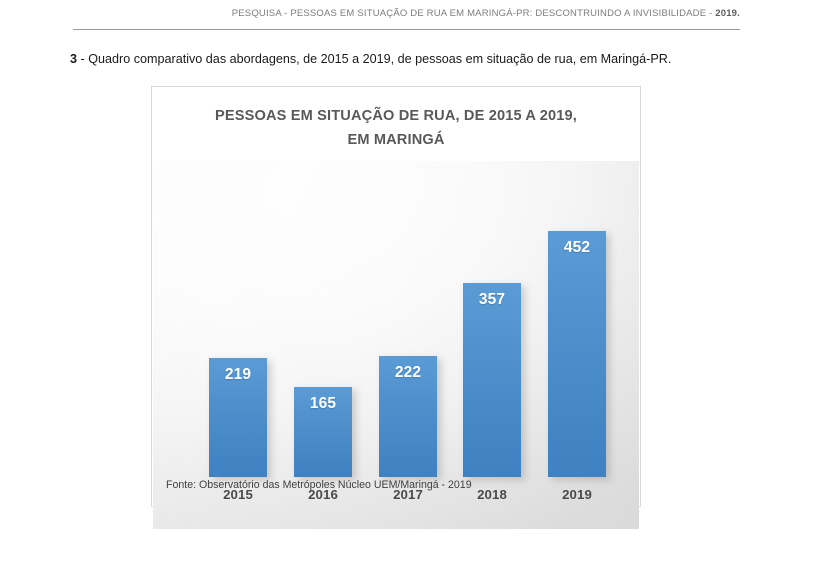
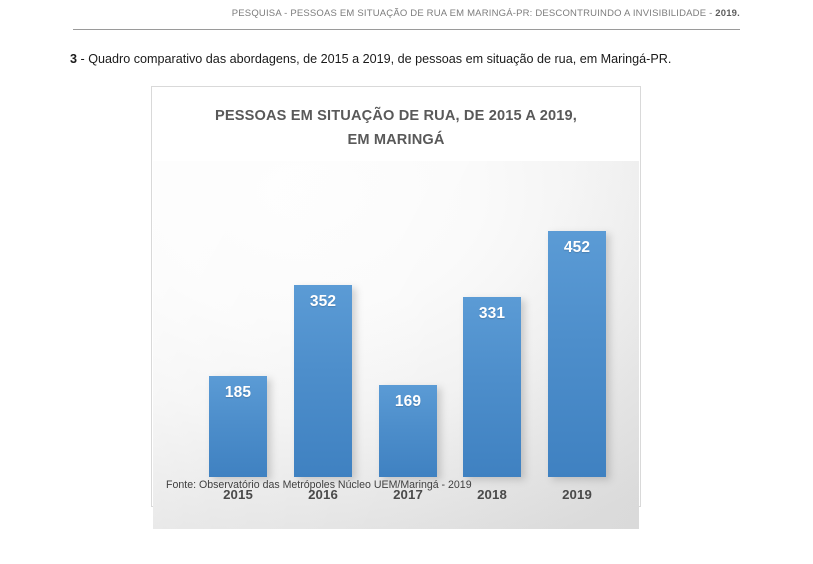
2015: 219 -> 185
2016: 165 -> 352
2017: 222 -> 169
2018: 357 -> 331
